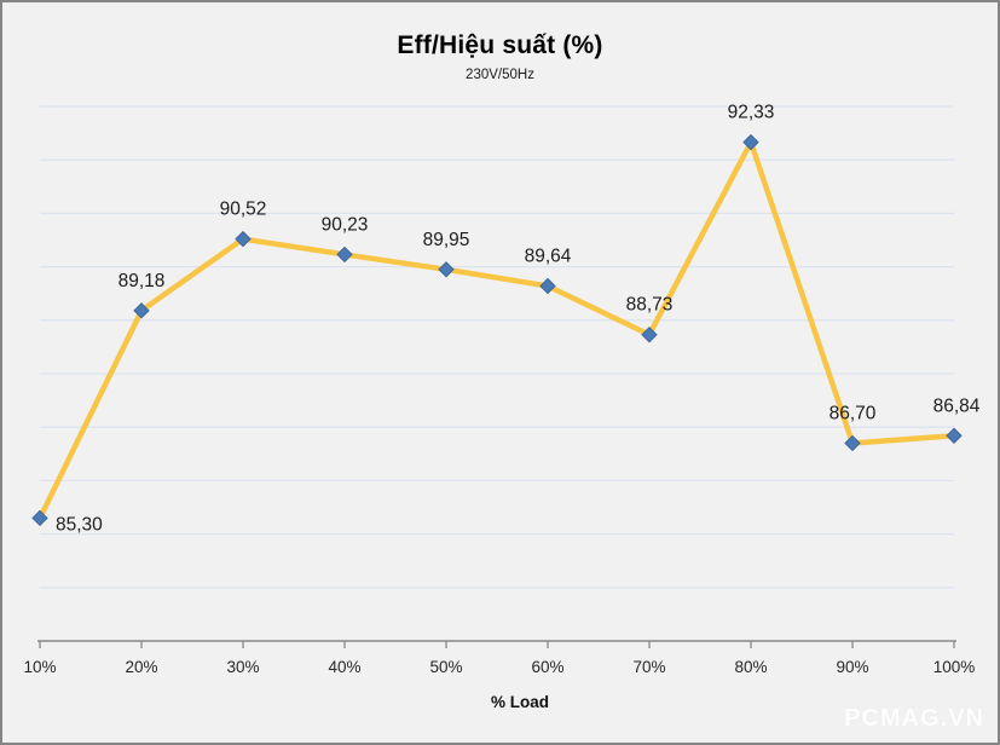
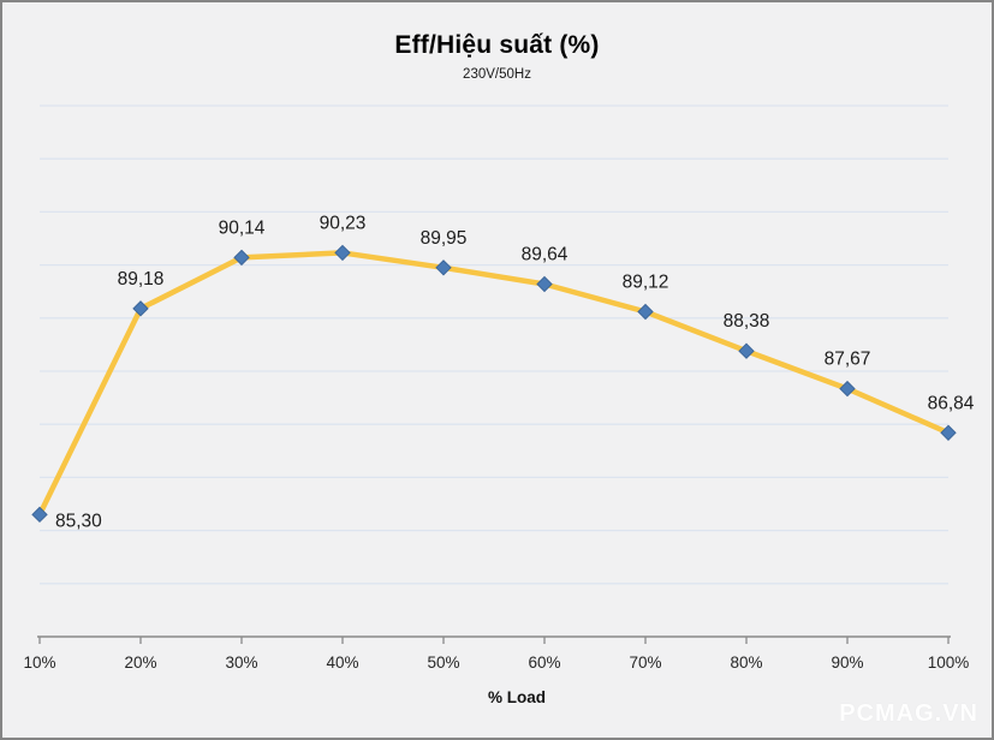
30%: 90,52 -> 90,14
70%: 88,73 -> 89,12
80%: 92,33 -> 88,38
90%: 86,70 -> 87,67
